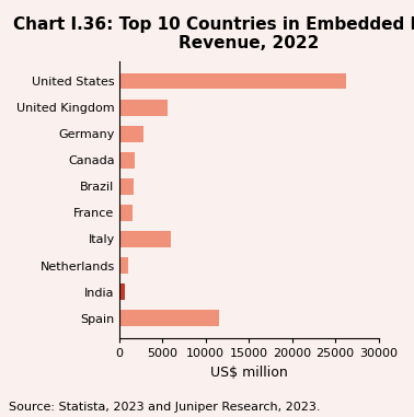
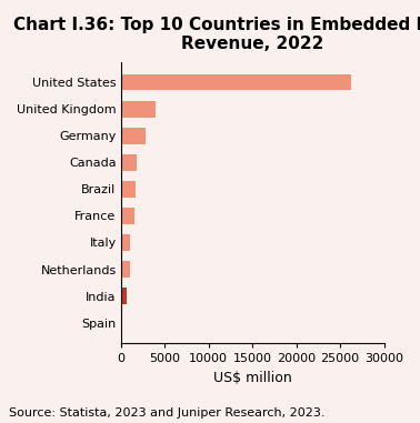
United Kingdom: 5600 -> 4000
Italy: 6000 -> 1100
Spain: 11600 -> 100
